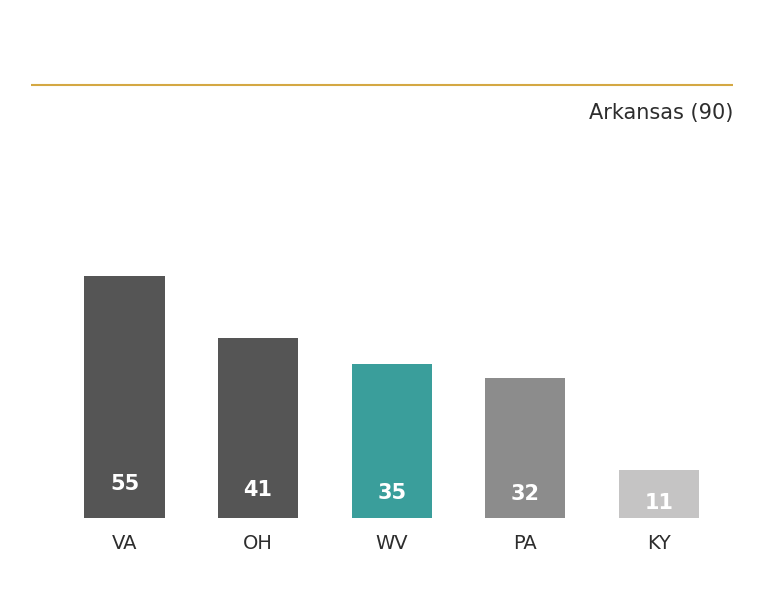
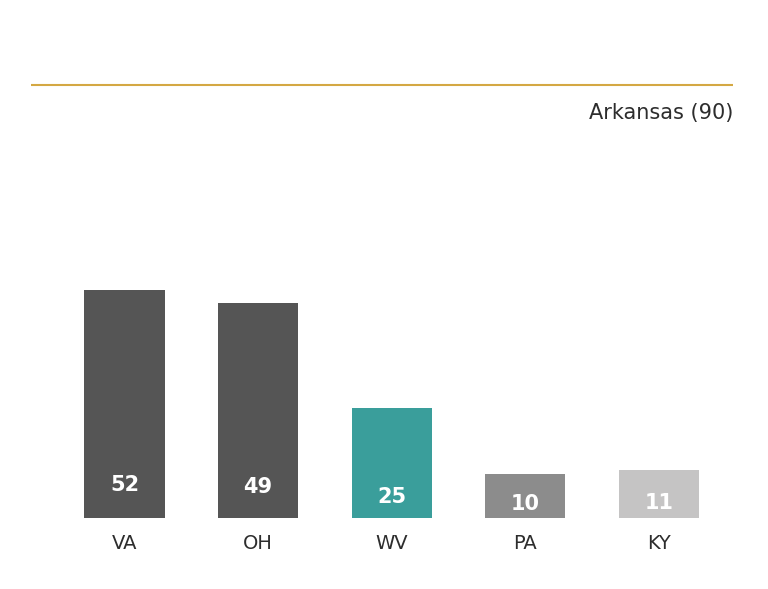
VA: 55 -> 52
OH: 41 -> 49
WV: 35 -> 25
PA: 32 -> 10
